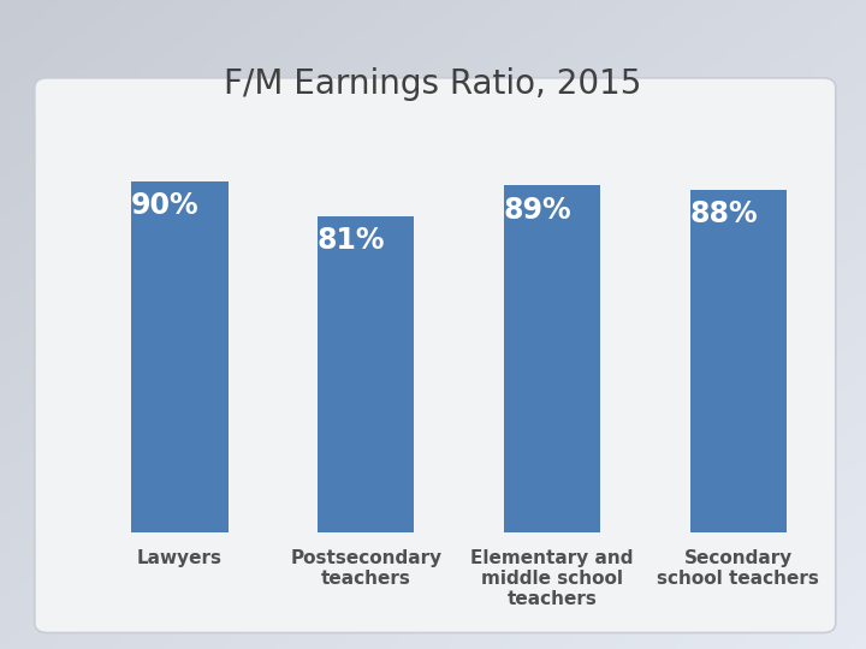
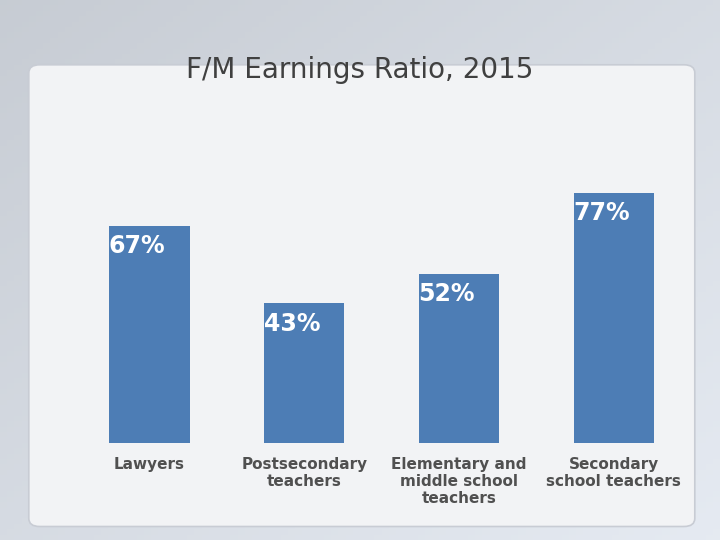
Lawyers: 90% -> 67%
Postsecondary teachers: 81% -> 43%
Elementary and middle school teachers: 89% -> 52%
Secondary school teachers: 88% -> 77%
